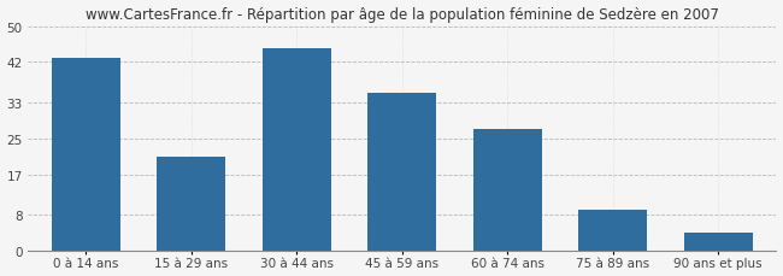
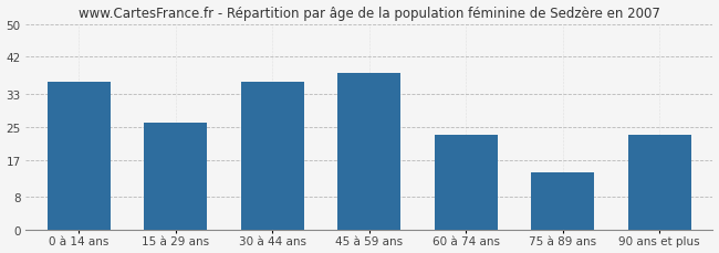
0 à 14 ans: 43 -> 36
15 à 29 ans: 21 -> 26
30 à 44 ans: 45 -> 36
45 à 59 ans: 35 -> 38
60 à 74 ans: 27 -> 23
75 à 89 ans: 9 -> 14
90 ans et plus: 4 -> 23
